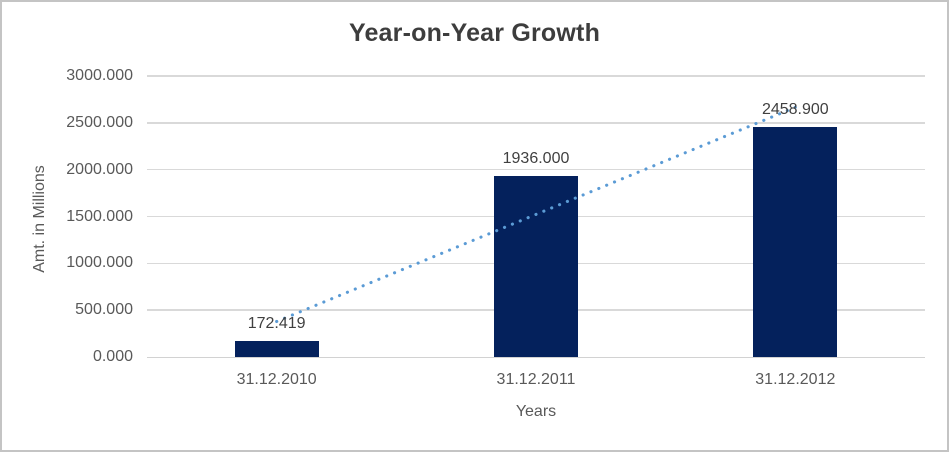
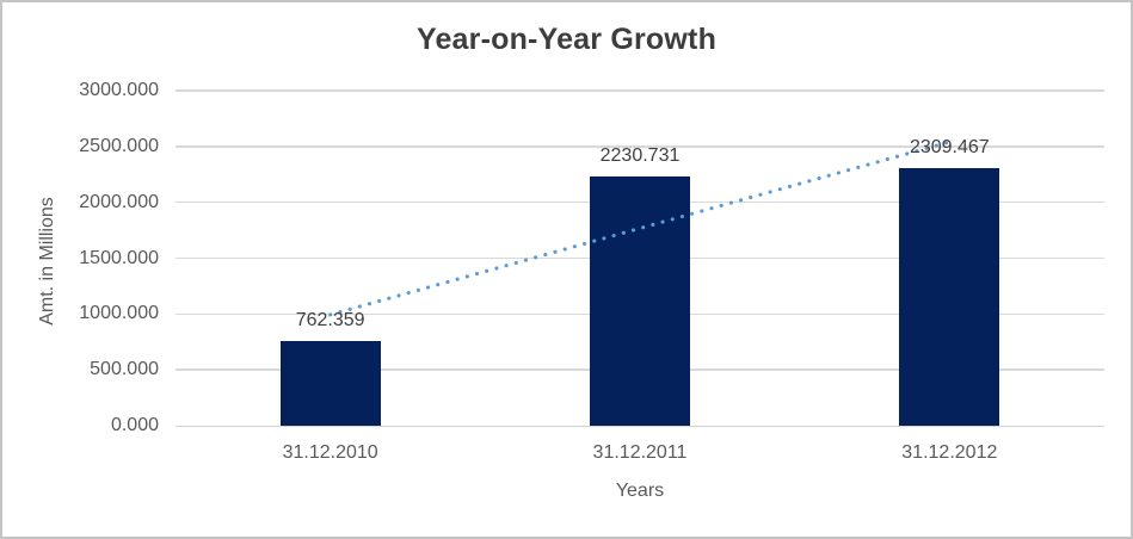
31.12.2010: 172.419 -> 762.359
31.12.2011: 1936.000 -> 2230.731
31.12.2012: 2458.900 -> 2309.467
